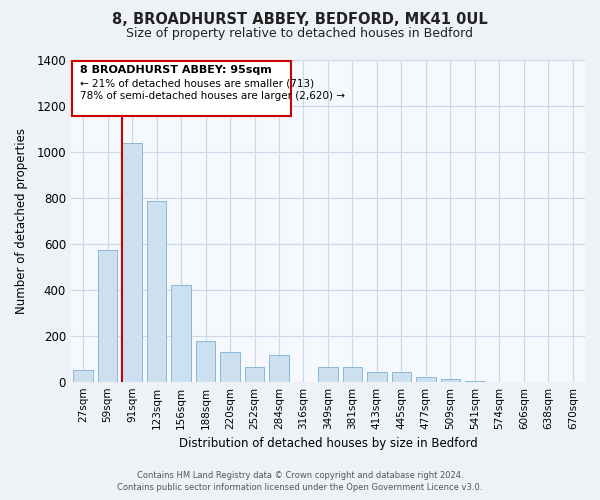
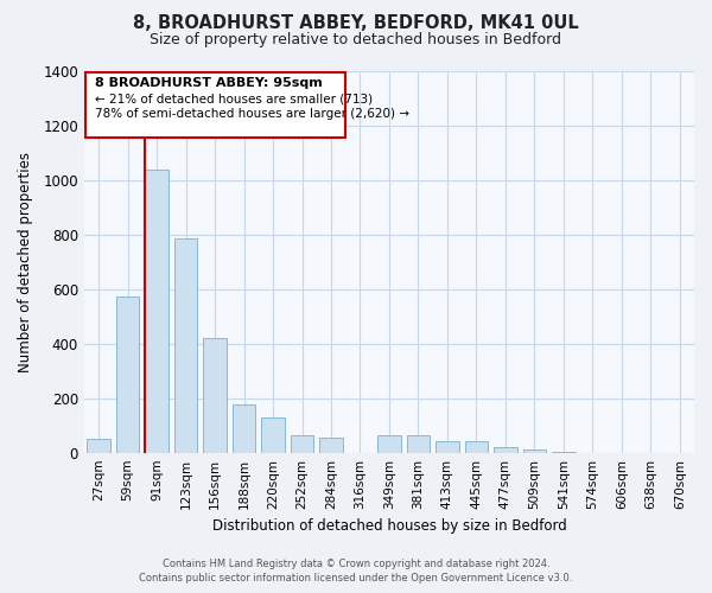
284sqm: 115 -> 55
